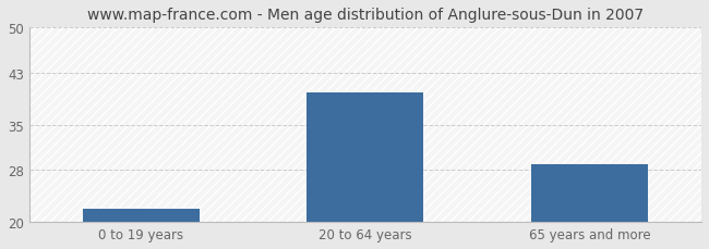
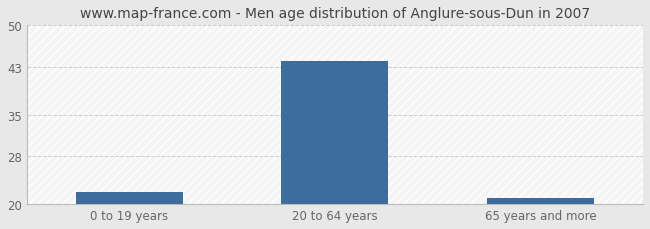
20 to 64 years: 40 -> 44
65 years and more: 29 -> 21
